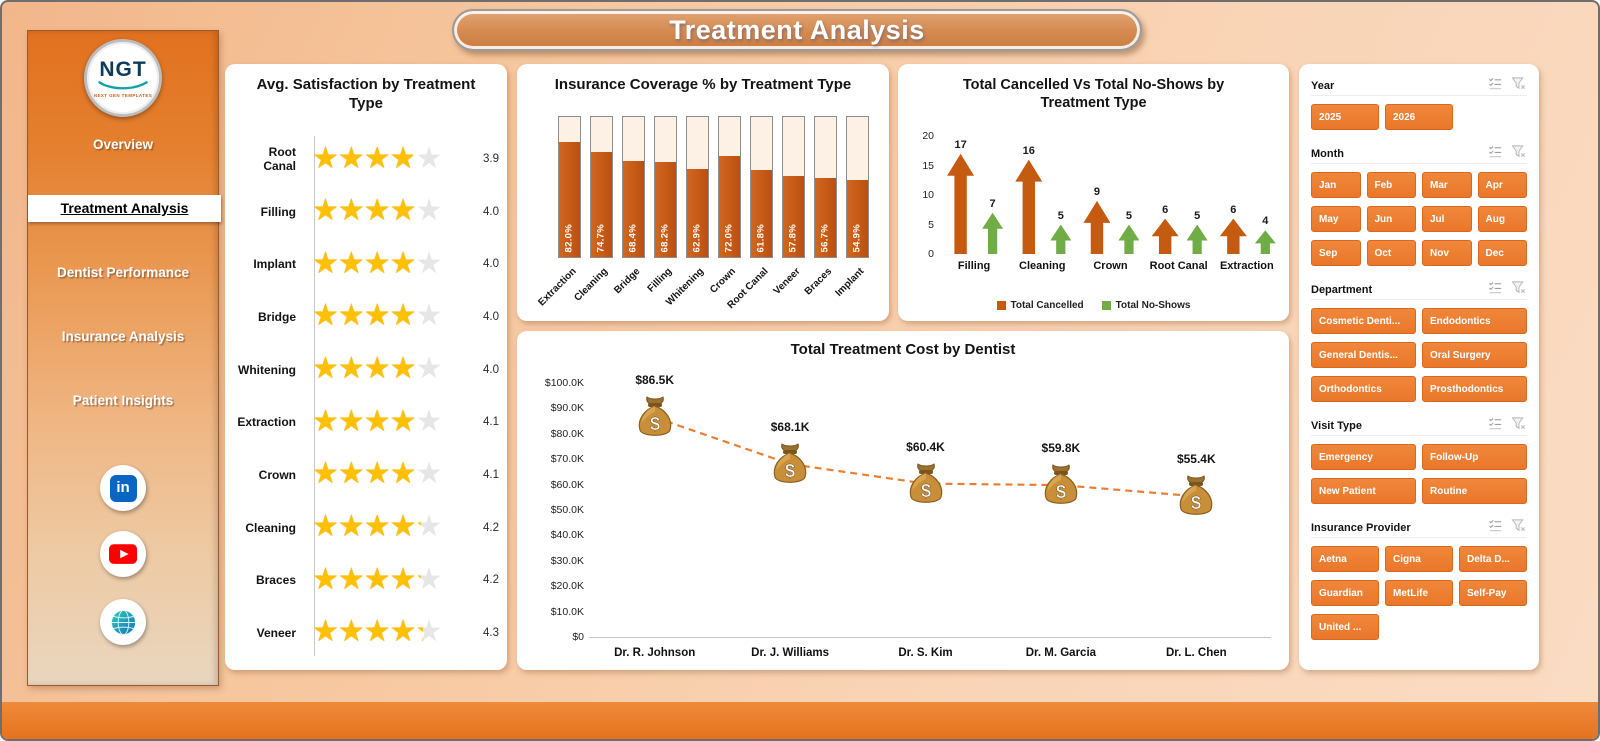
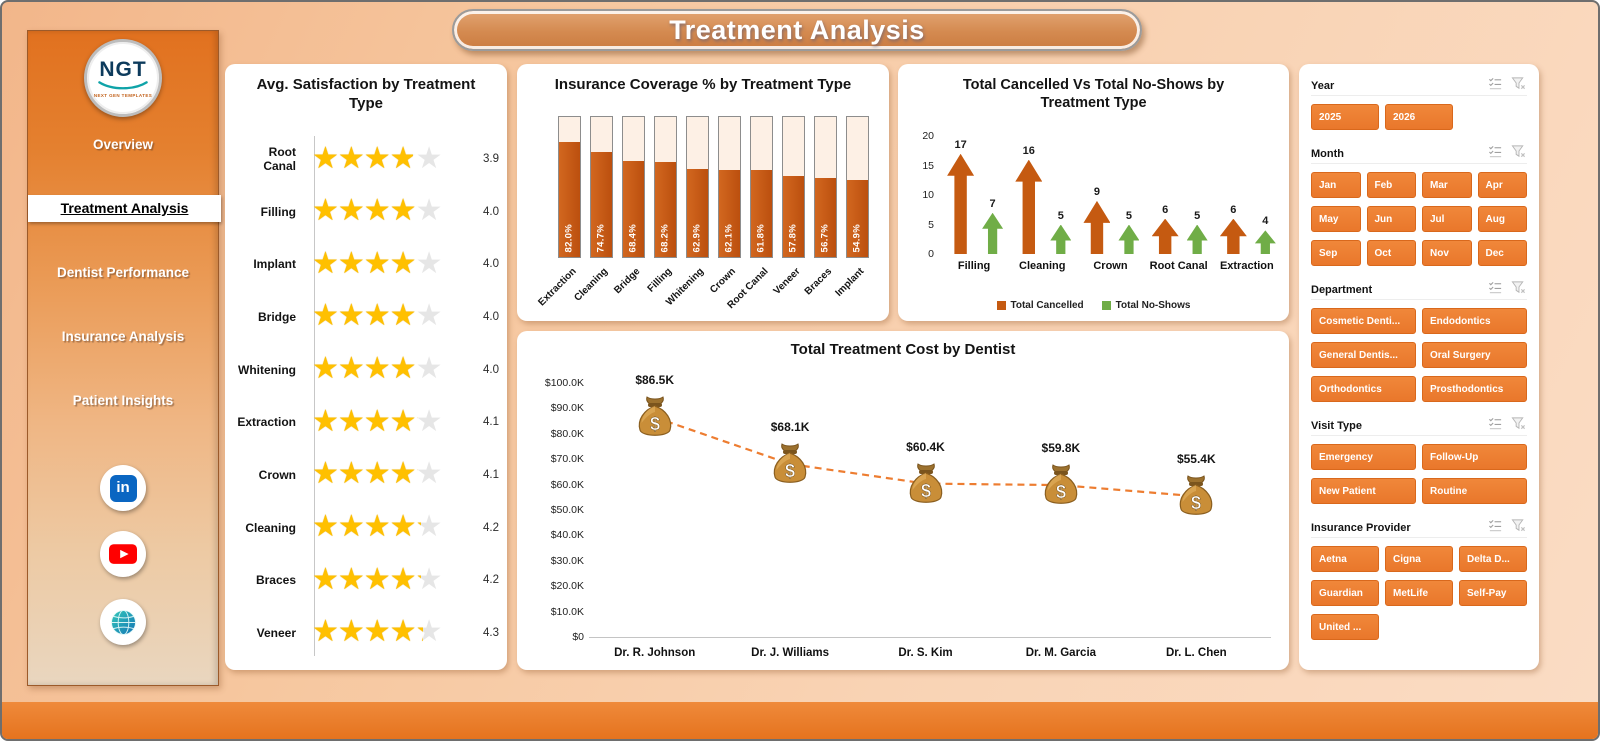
Insurance Coverage % by Treatment Type/Crown: 72.0% -> 62.1%
